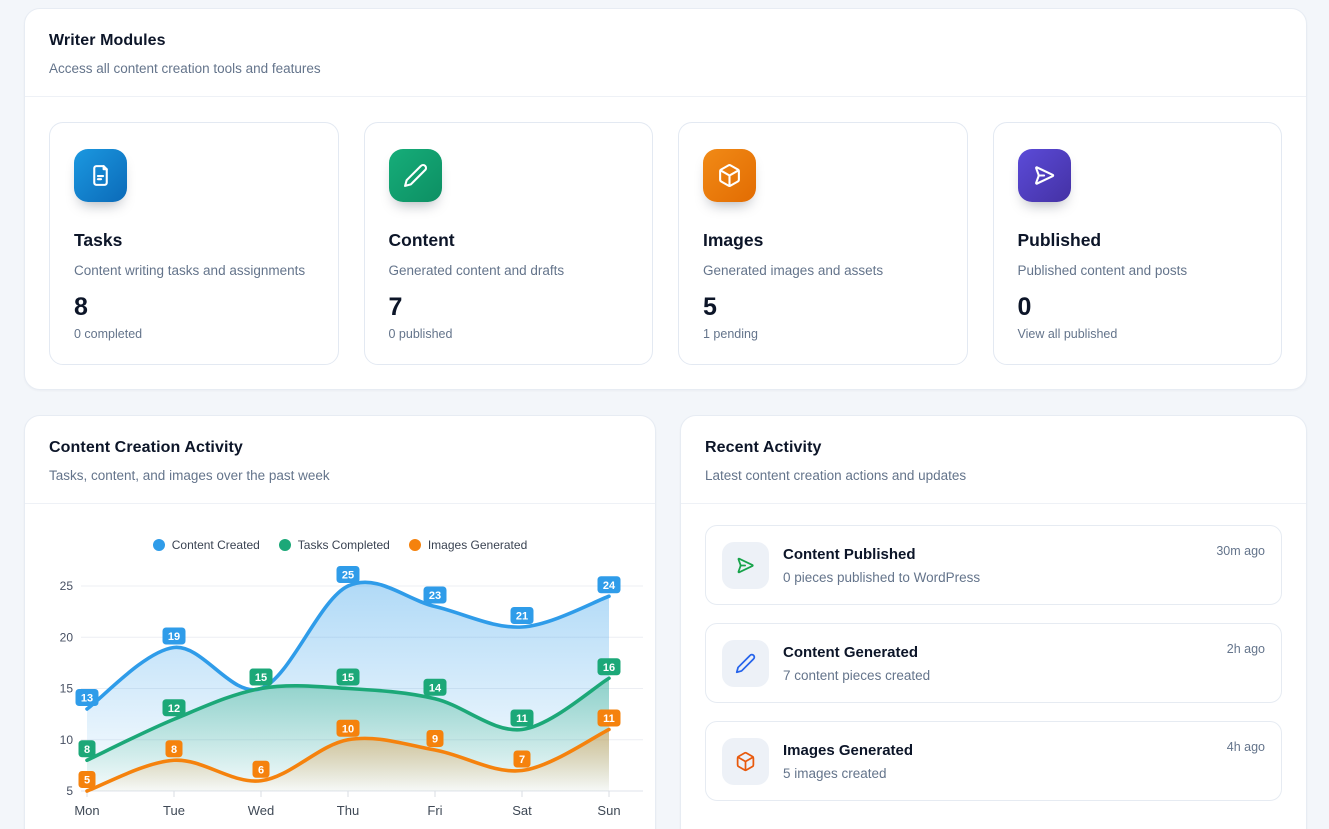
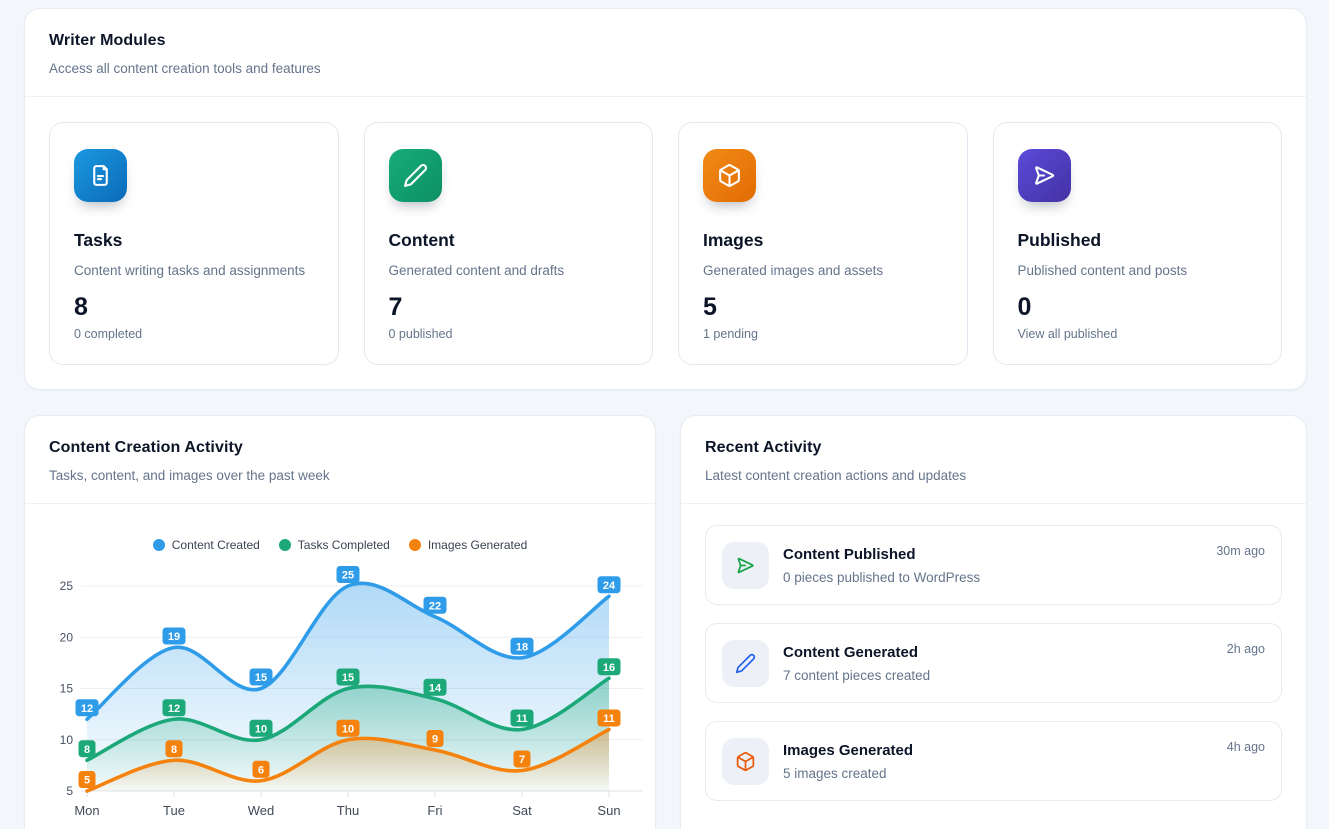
Content Created/Mon: 13 -> 12
Tasks Completed/Wed: 15 -> 10
Content Created/Fri: 23 -> 22
Content Created/Sat: 21 -> 18
